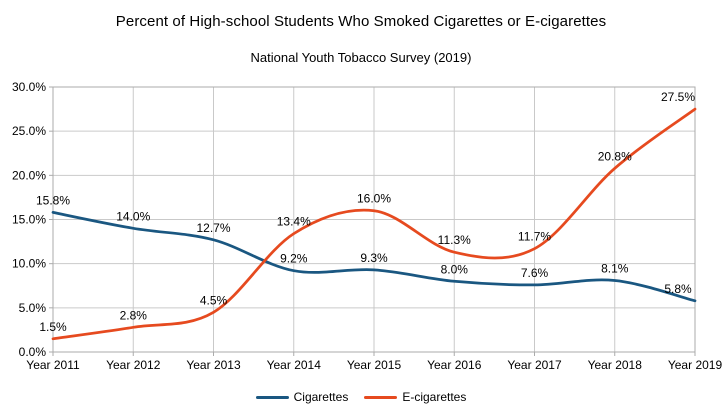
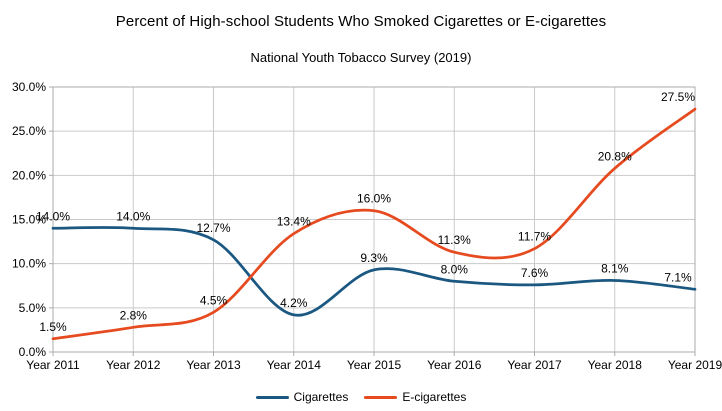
Cigarettes/Year 2011: 15.8% -> 14.0%
Cigarettes/Year 2014: 9.2% -> 4.2%
Cigarettes/Year 2019: 5.8% -> 7.1%
